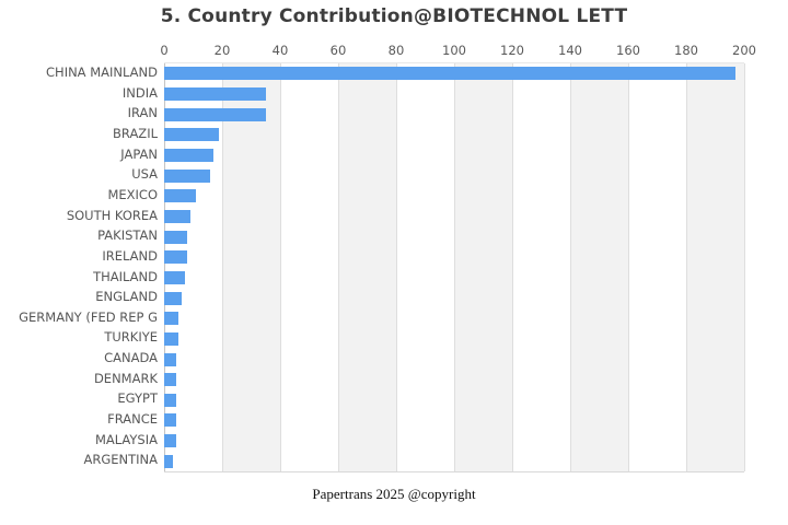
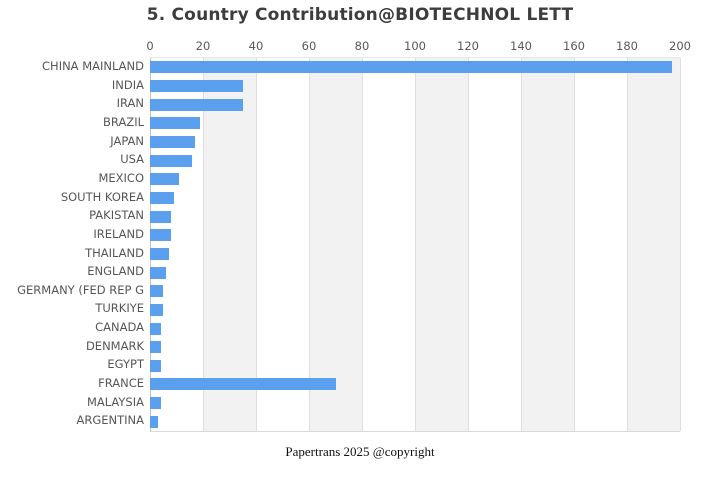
FRANCE: 4 -> 70
